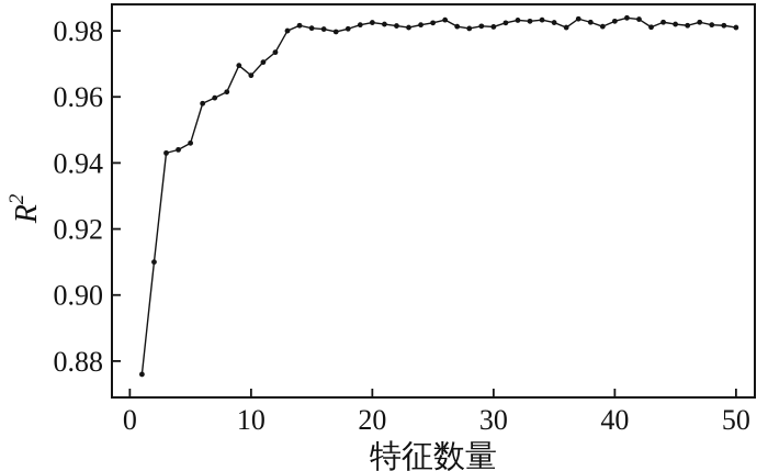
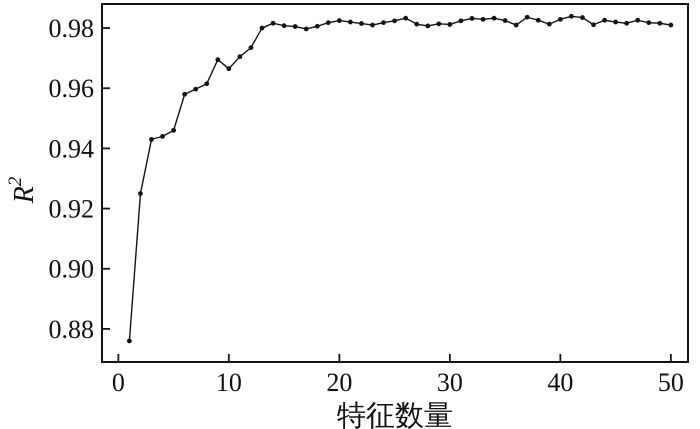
2: 0.910 -> 0.925
